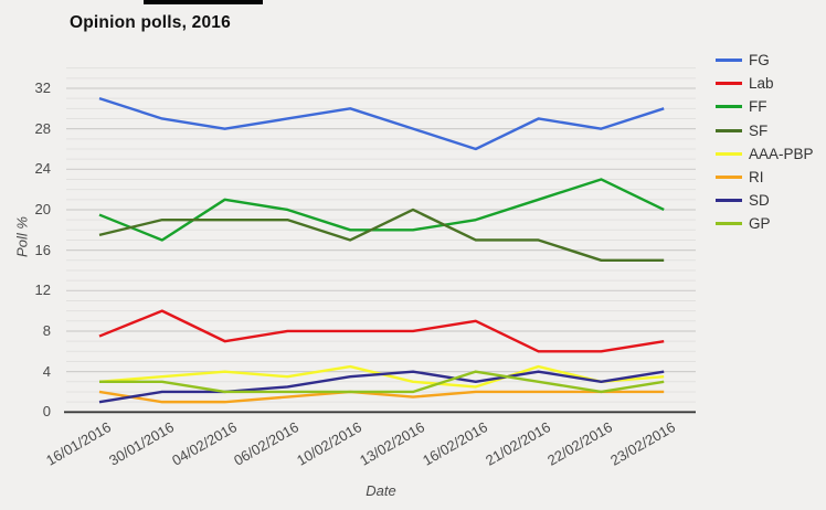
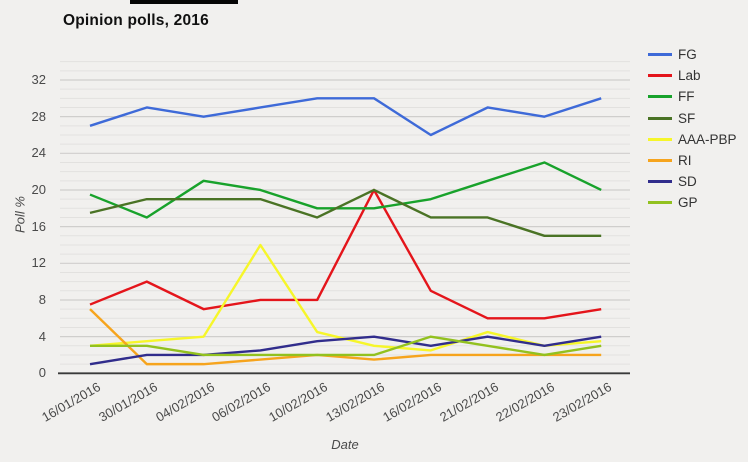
FG/16/01/2016: 31 -> 27
RI/16/01/2016: 2 -> 7
AAA-PBP/06/02/2016: 4 -> 14
FG/13/02/2016: 28 -> 30
Lab/13/02/2016: 8 -> 20
